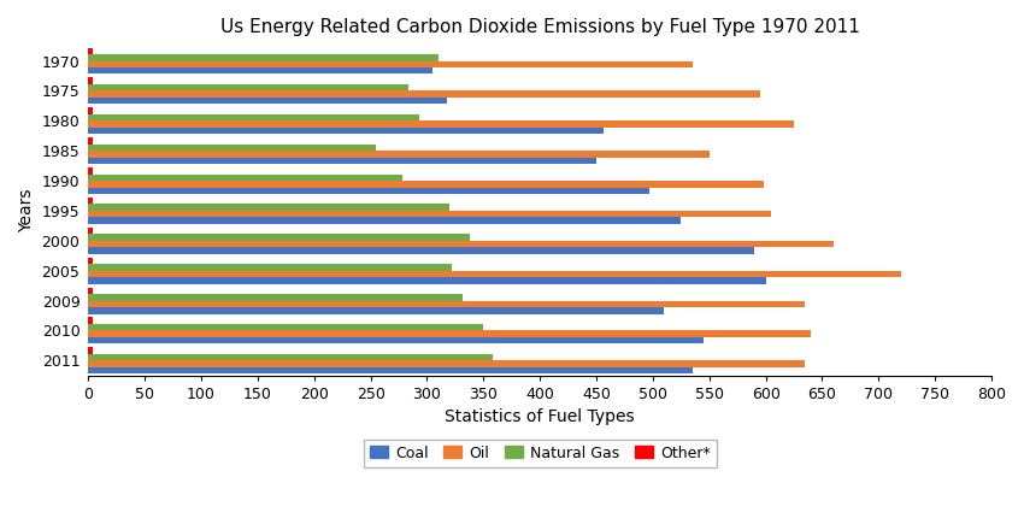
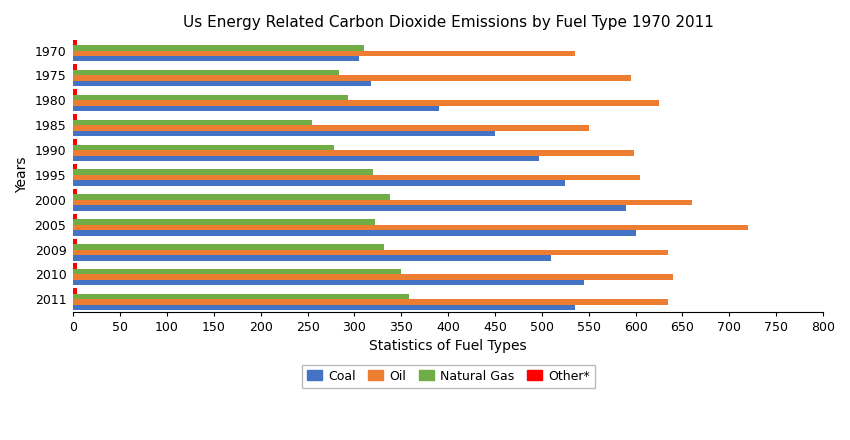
Coal/1980: 456 -> 390
